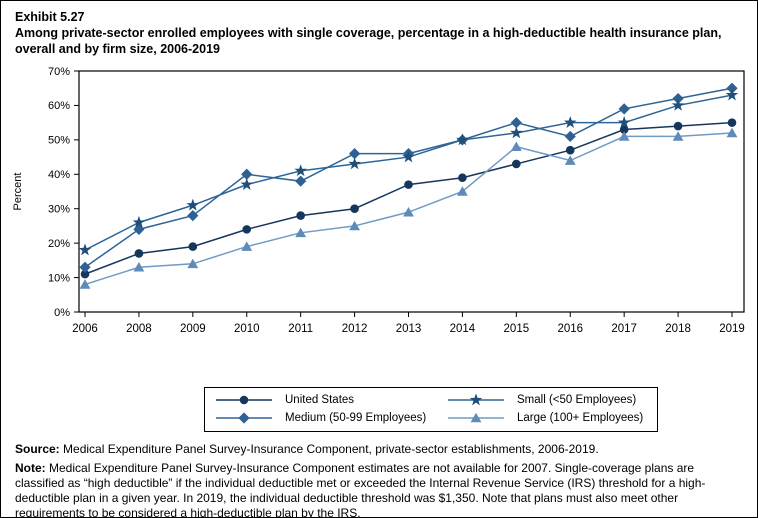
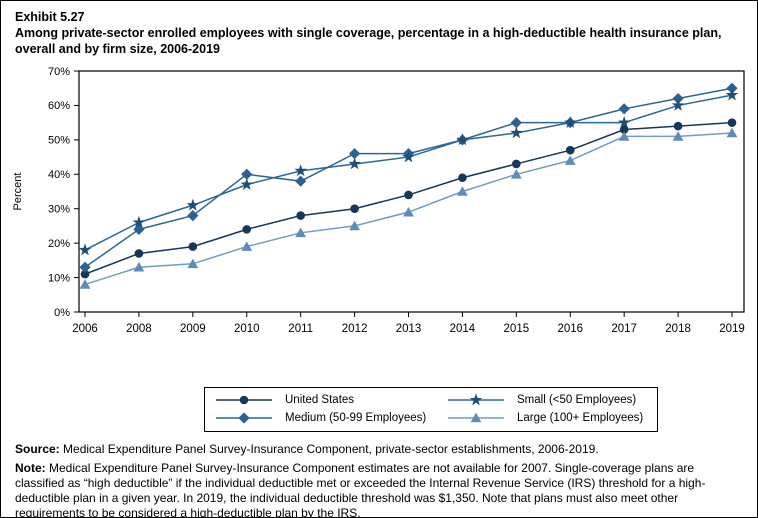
United States/2013: 37% -> 34%
Large (100+ Employees)/2015: 48% -> 40%
Medium (50-99 Employees)/2016: 51% -> 55%
